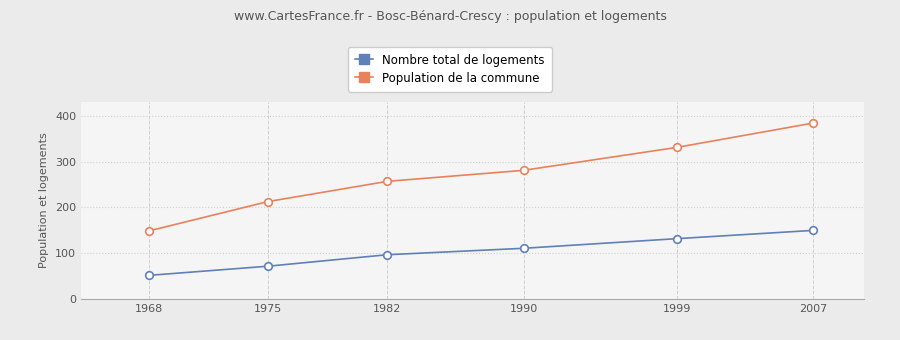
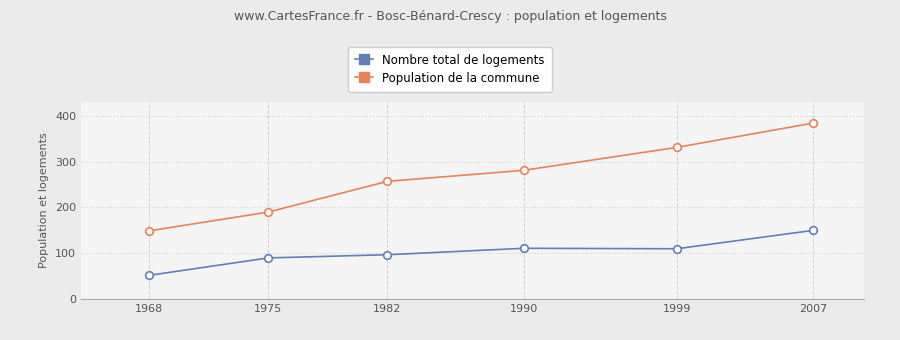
Nombre total de logements/1975: 72 -> 90
Population de la commune/1975: 213 -> 190
Nombre total de logements/1999: 132 -> 110
